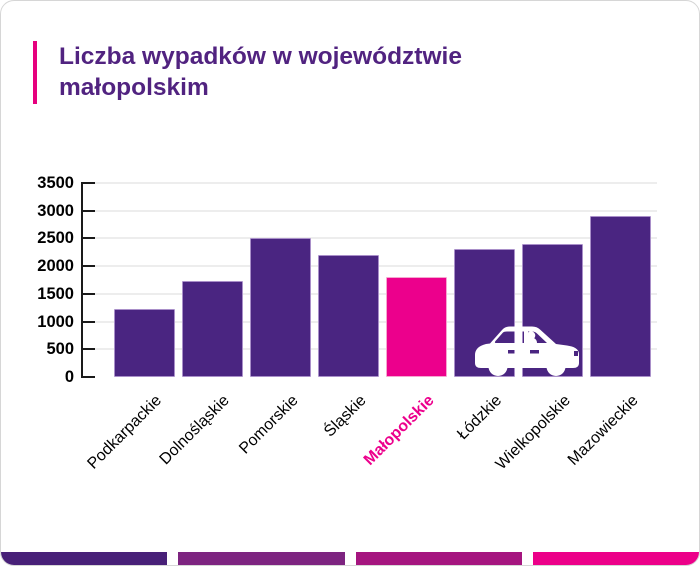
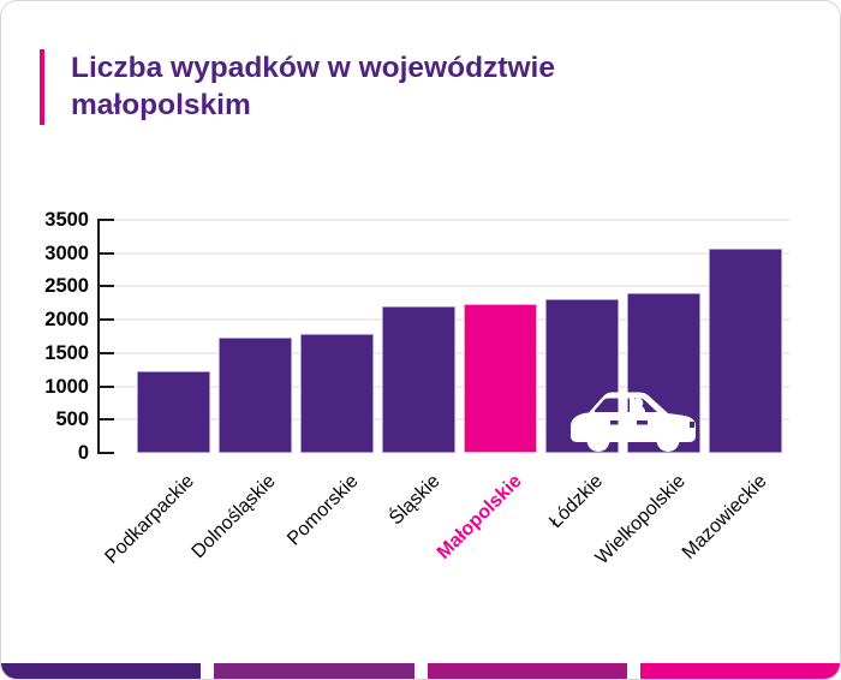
Pomorskie: 2500 -> 1800
Małopolskie: 1800 -> 2200
Mazowieckie: 2900 -> 3100
